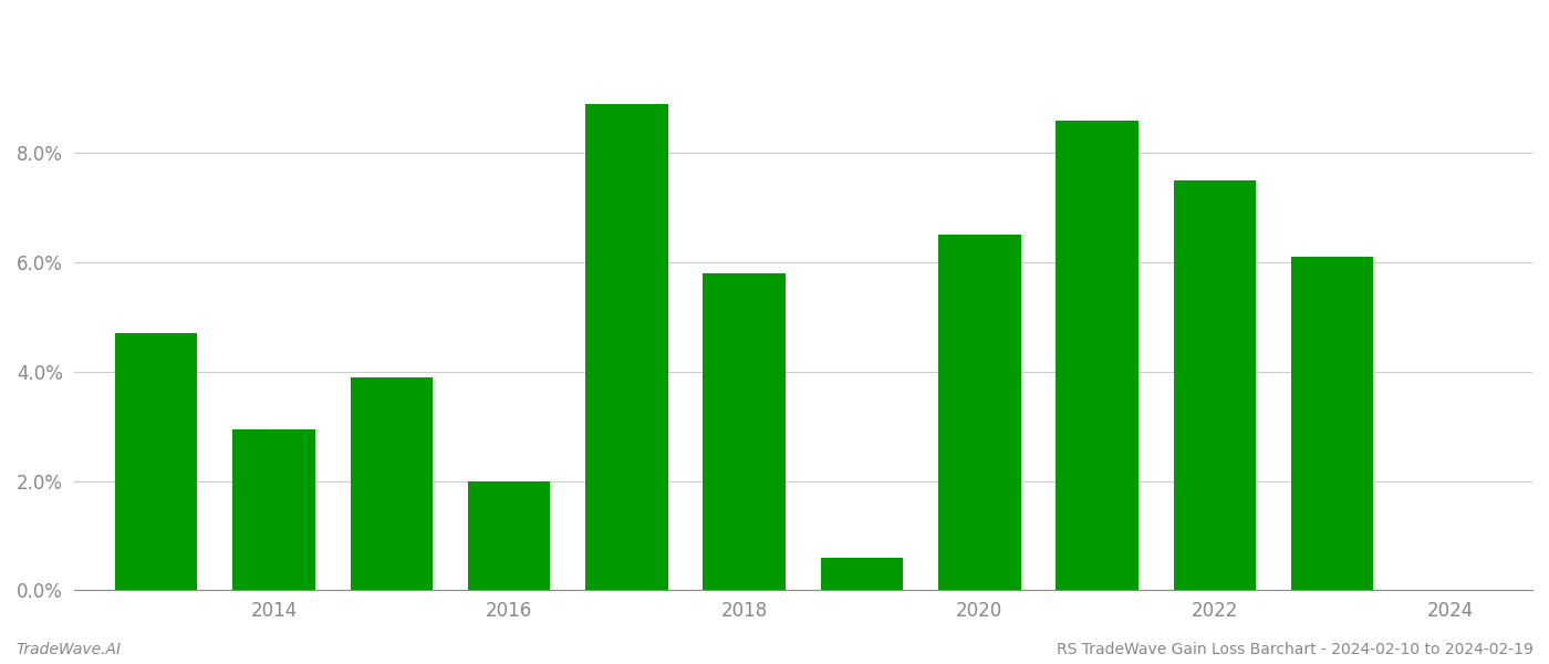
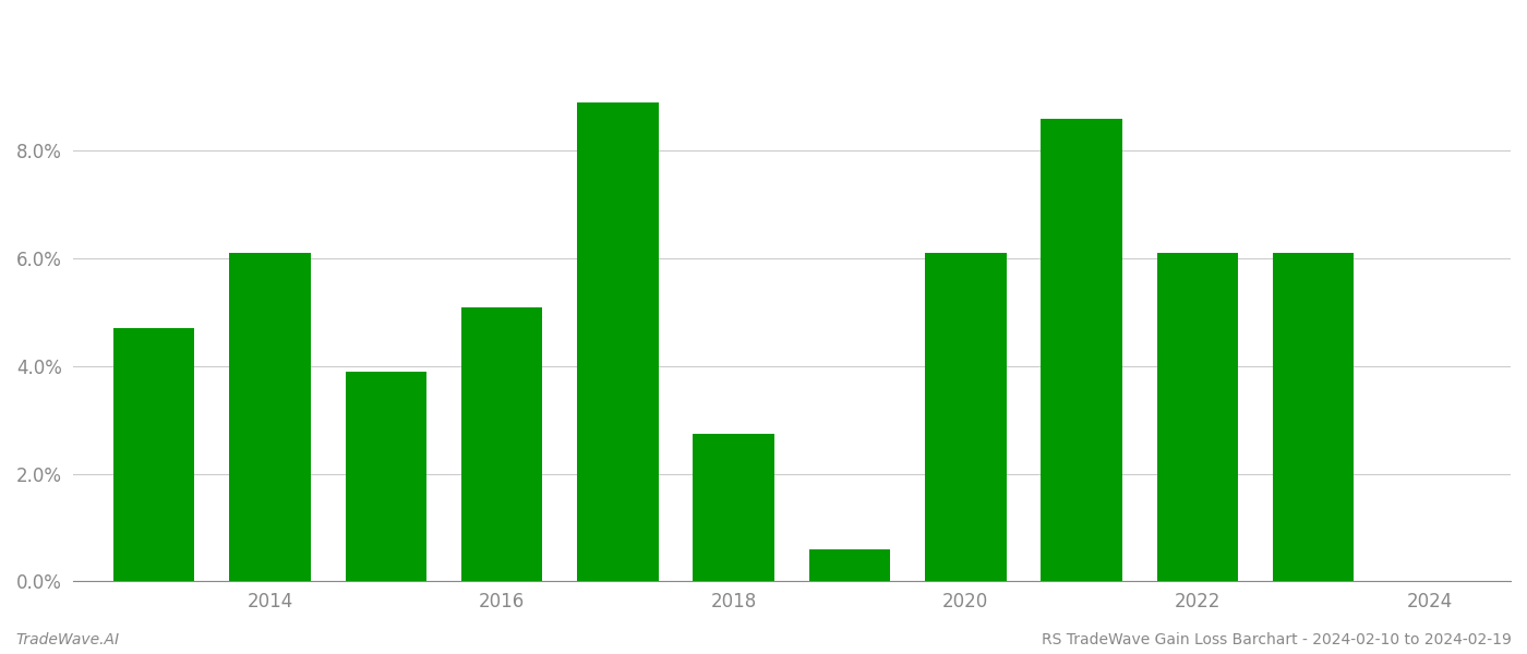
2014: 2.95% -> 6.10%
2016: 2.00% -> 5.10%
2018: 5.80% -> 2.75%
2020: 6.50% -> 6.10%
2022: 7.50% -> 6.10%
